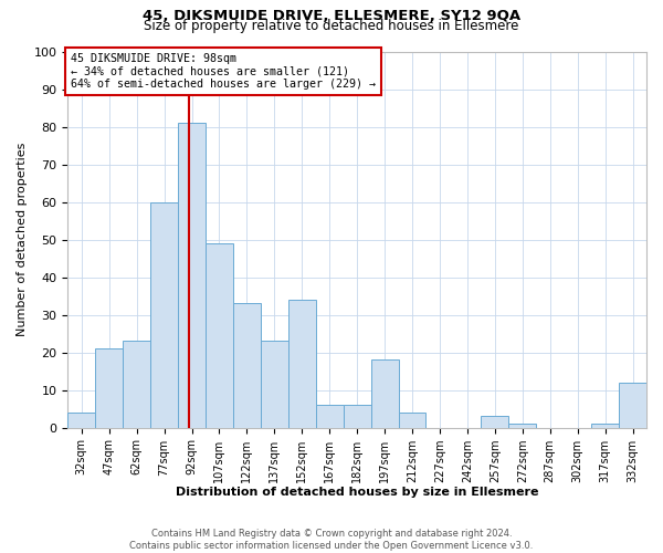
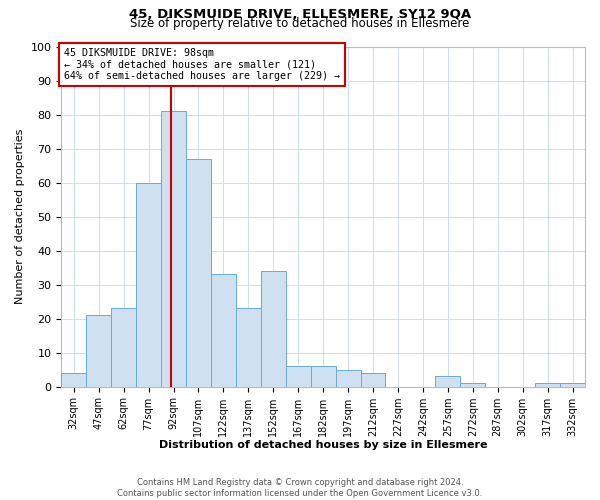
107sqm: 49 -> 67
197sqm: 18 -> 5
332sqm: 12 -> 1
